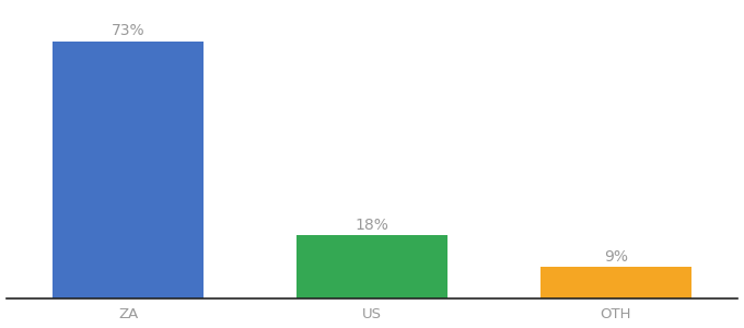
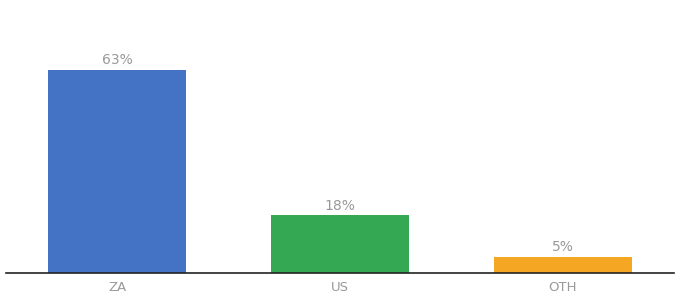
ZA: 73% -> 63%
OTH: 9% -> 5%
